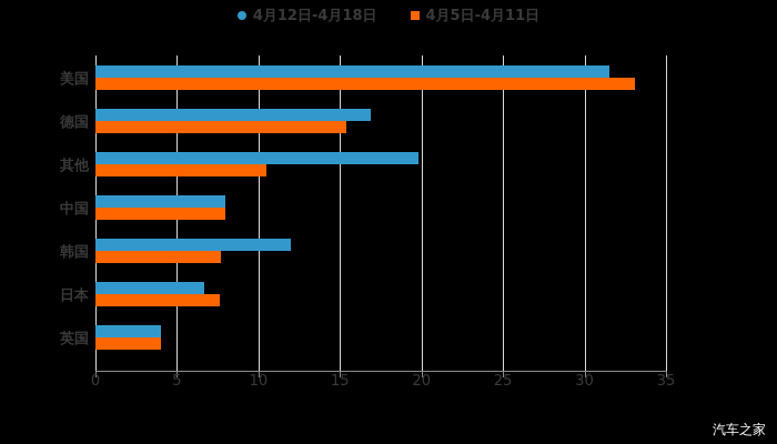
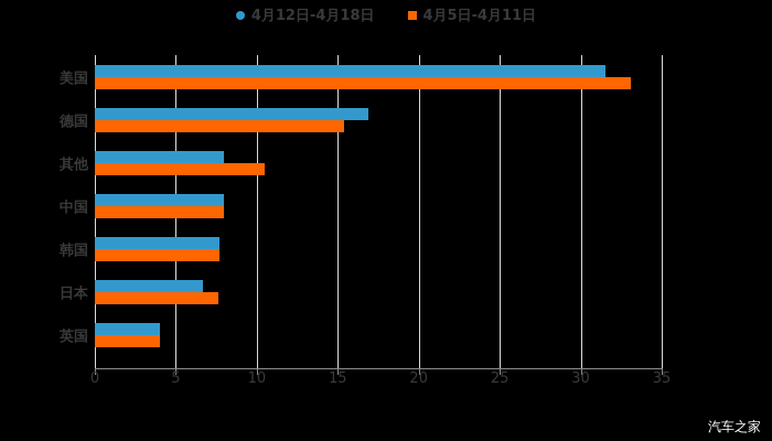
4月12日-4月18日/其他: 19.8 -> 8.0
4月12日-4月18日/韩国: 12.0 -> 7.7
